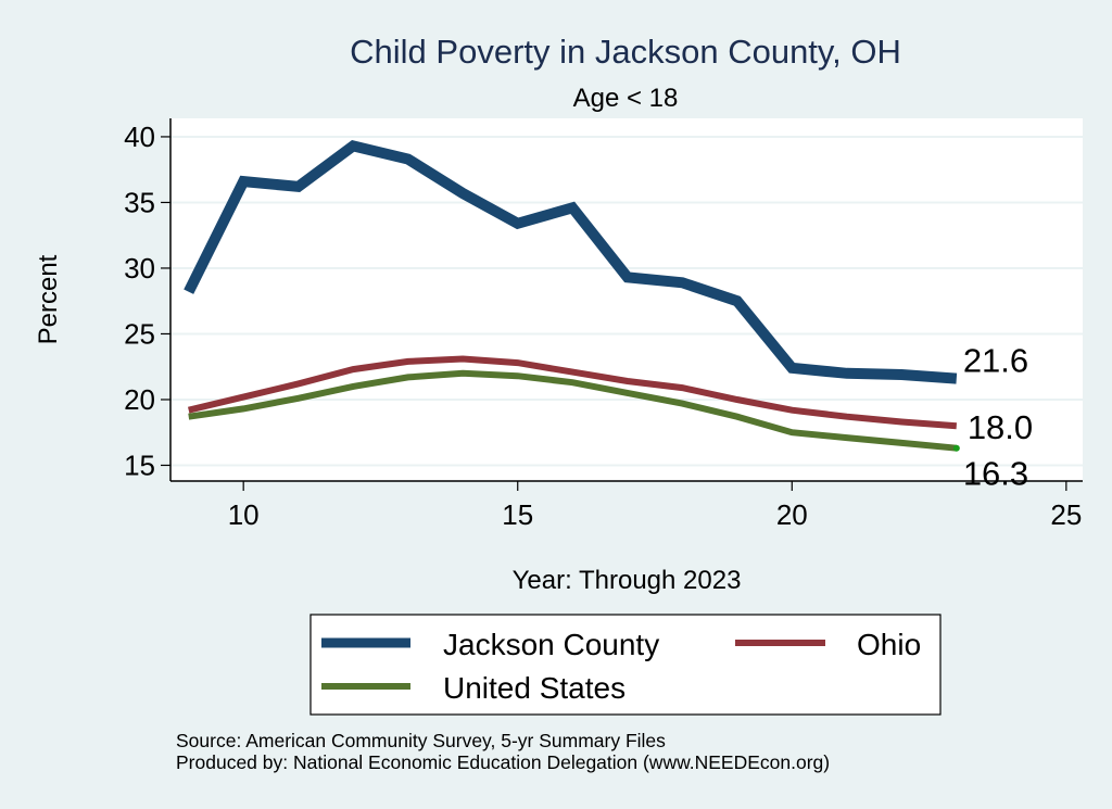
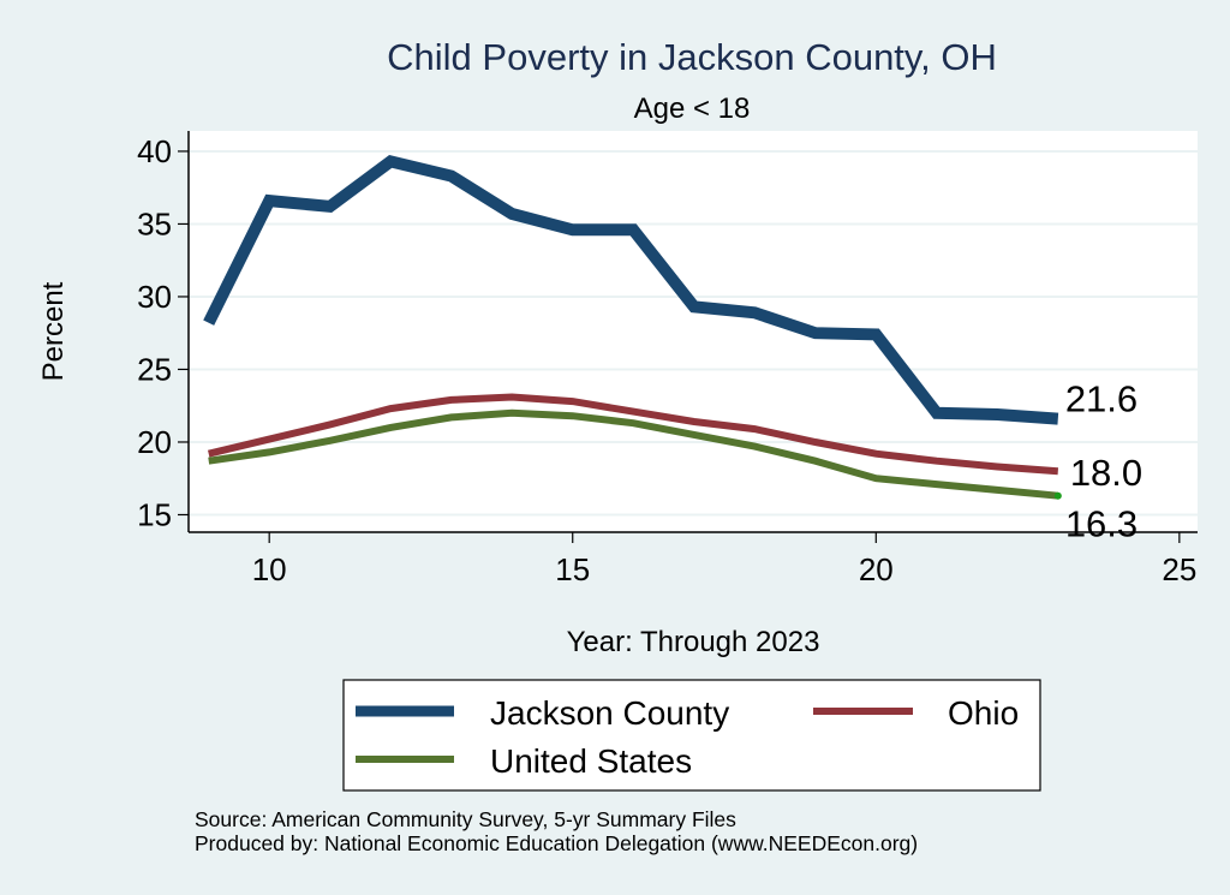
Jackson County/15: 33.4 -> 34.6
Jackson County/20: 22.4 -> 27.4
